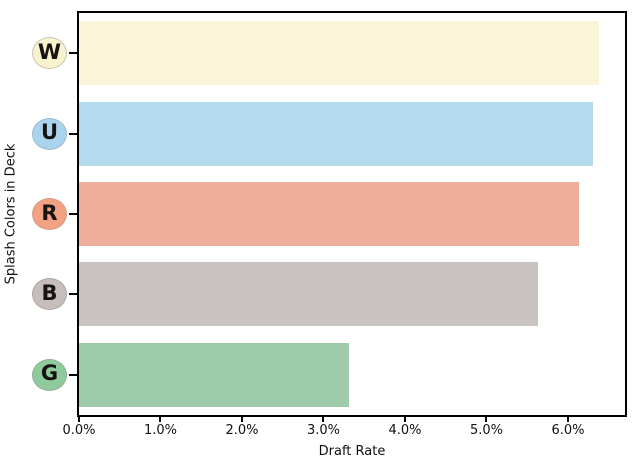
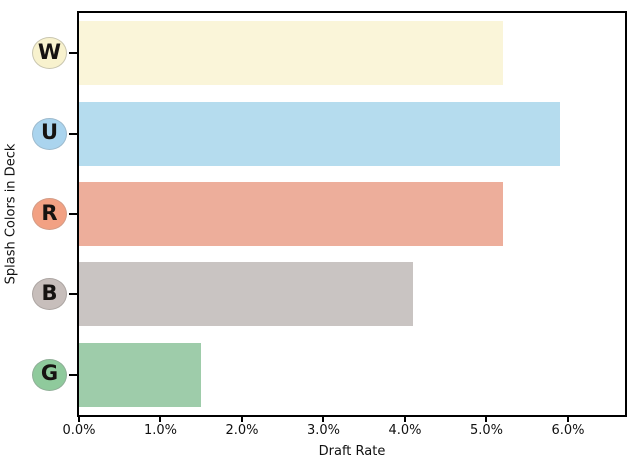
W: 6.4% -> 5.2%
U: 6.3% -> 5.9%
R: 6.1% -> 5.2%
B: 5.6% -> 4.1%
G: 3.3% -> 1.5%
